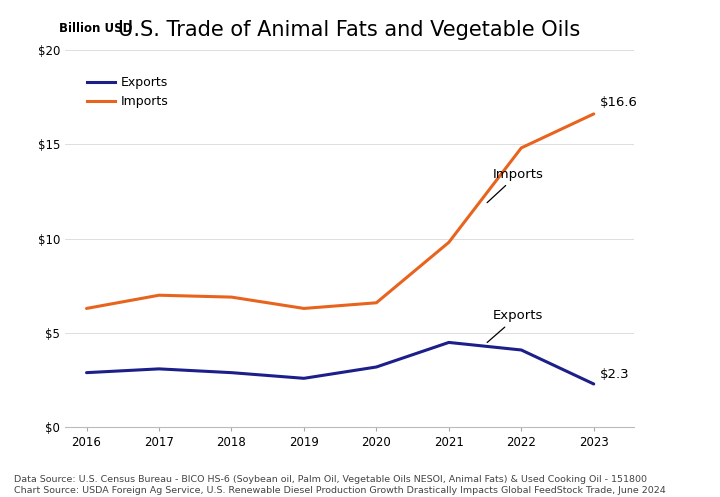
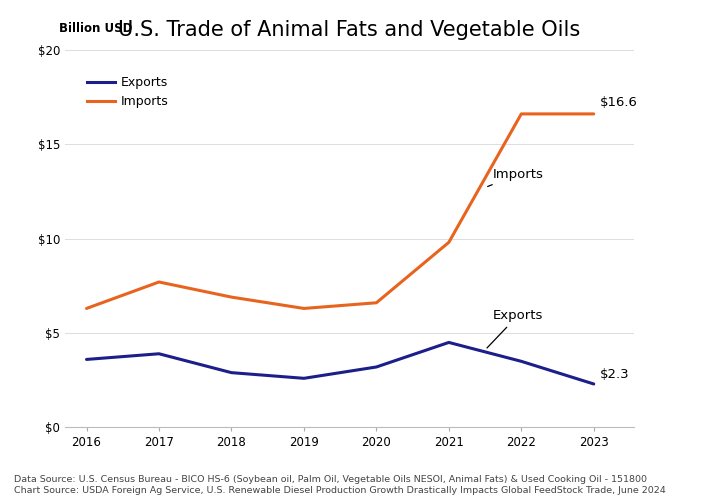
Exports/2016: $2.9 -> $3.6
Imports/2017: $7.0 -> $7.7
Exports/2017: $3.1 -> $3.9
Imports/2022: $14.8 -> $16.6
Exports/2022: $4.1 -> $3.5
